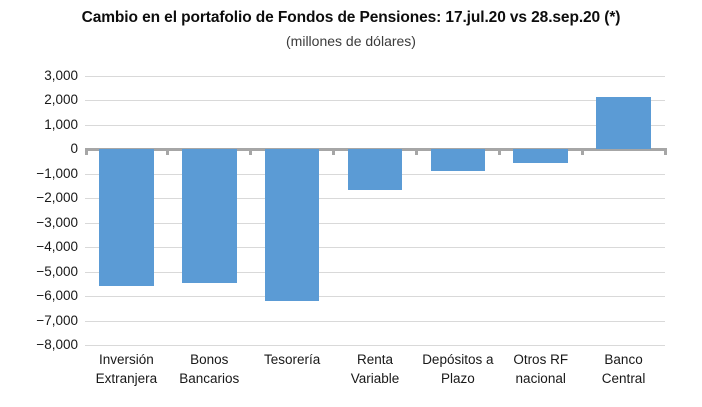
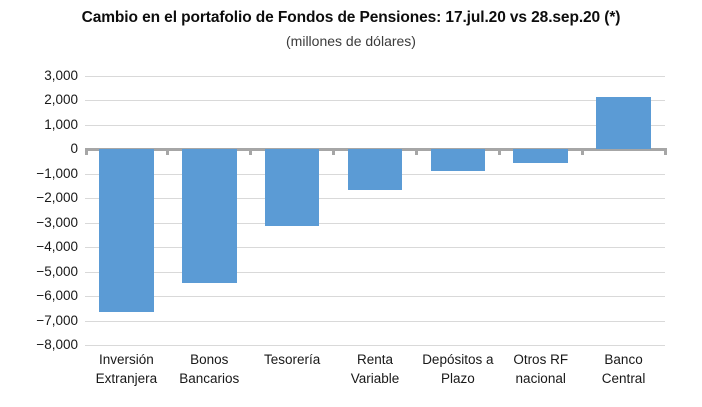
Inversión Extranjera: -5600 -> -6600
Tesorería: -6200 -> -3200
